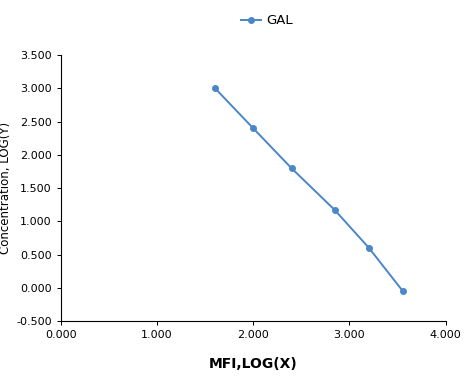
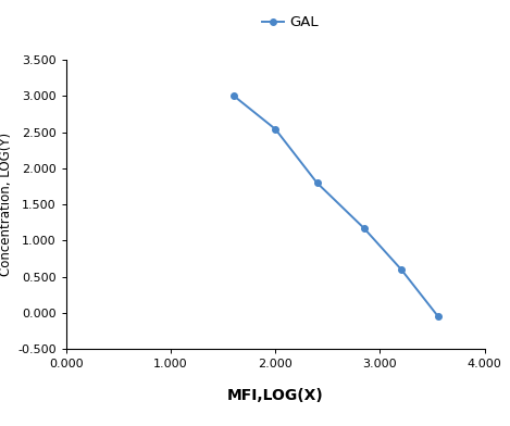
2.000: 2.40 -> 2.54
